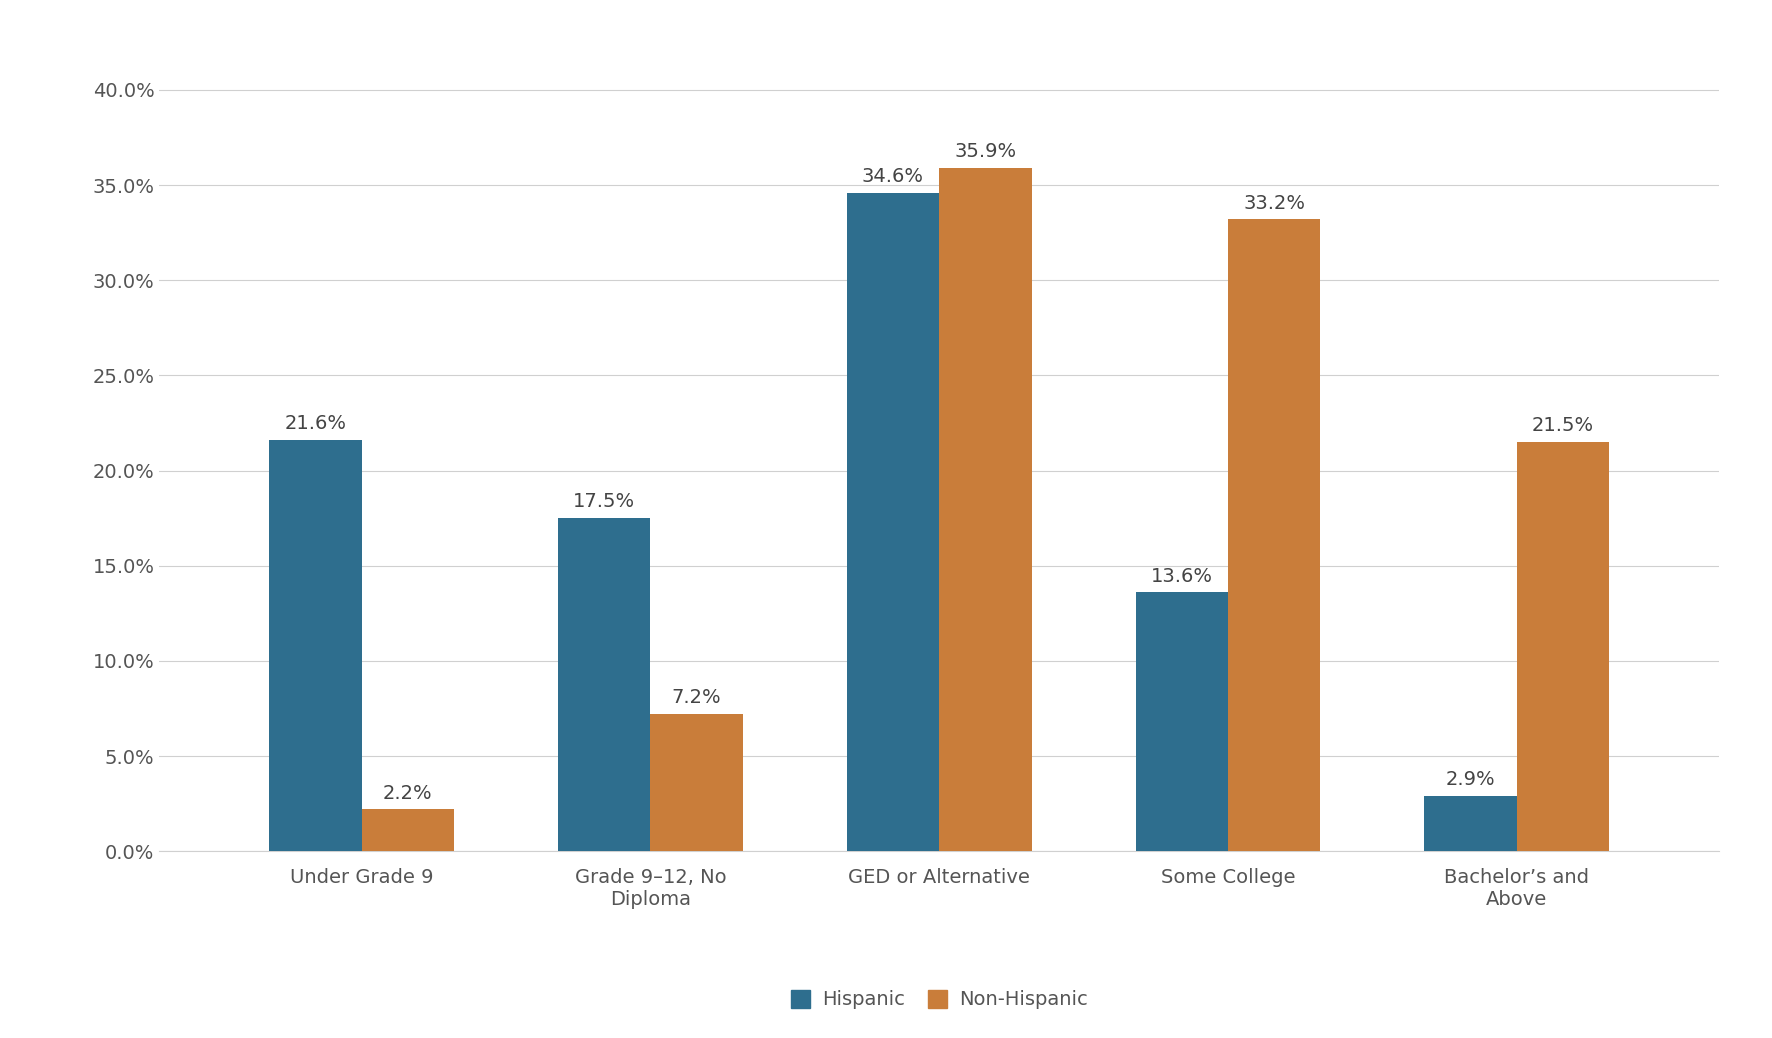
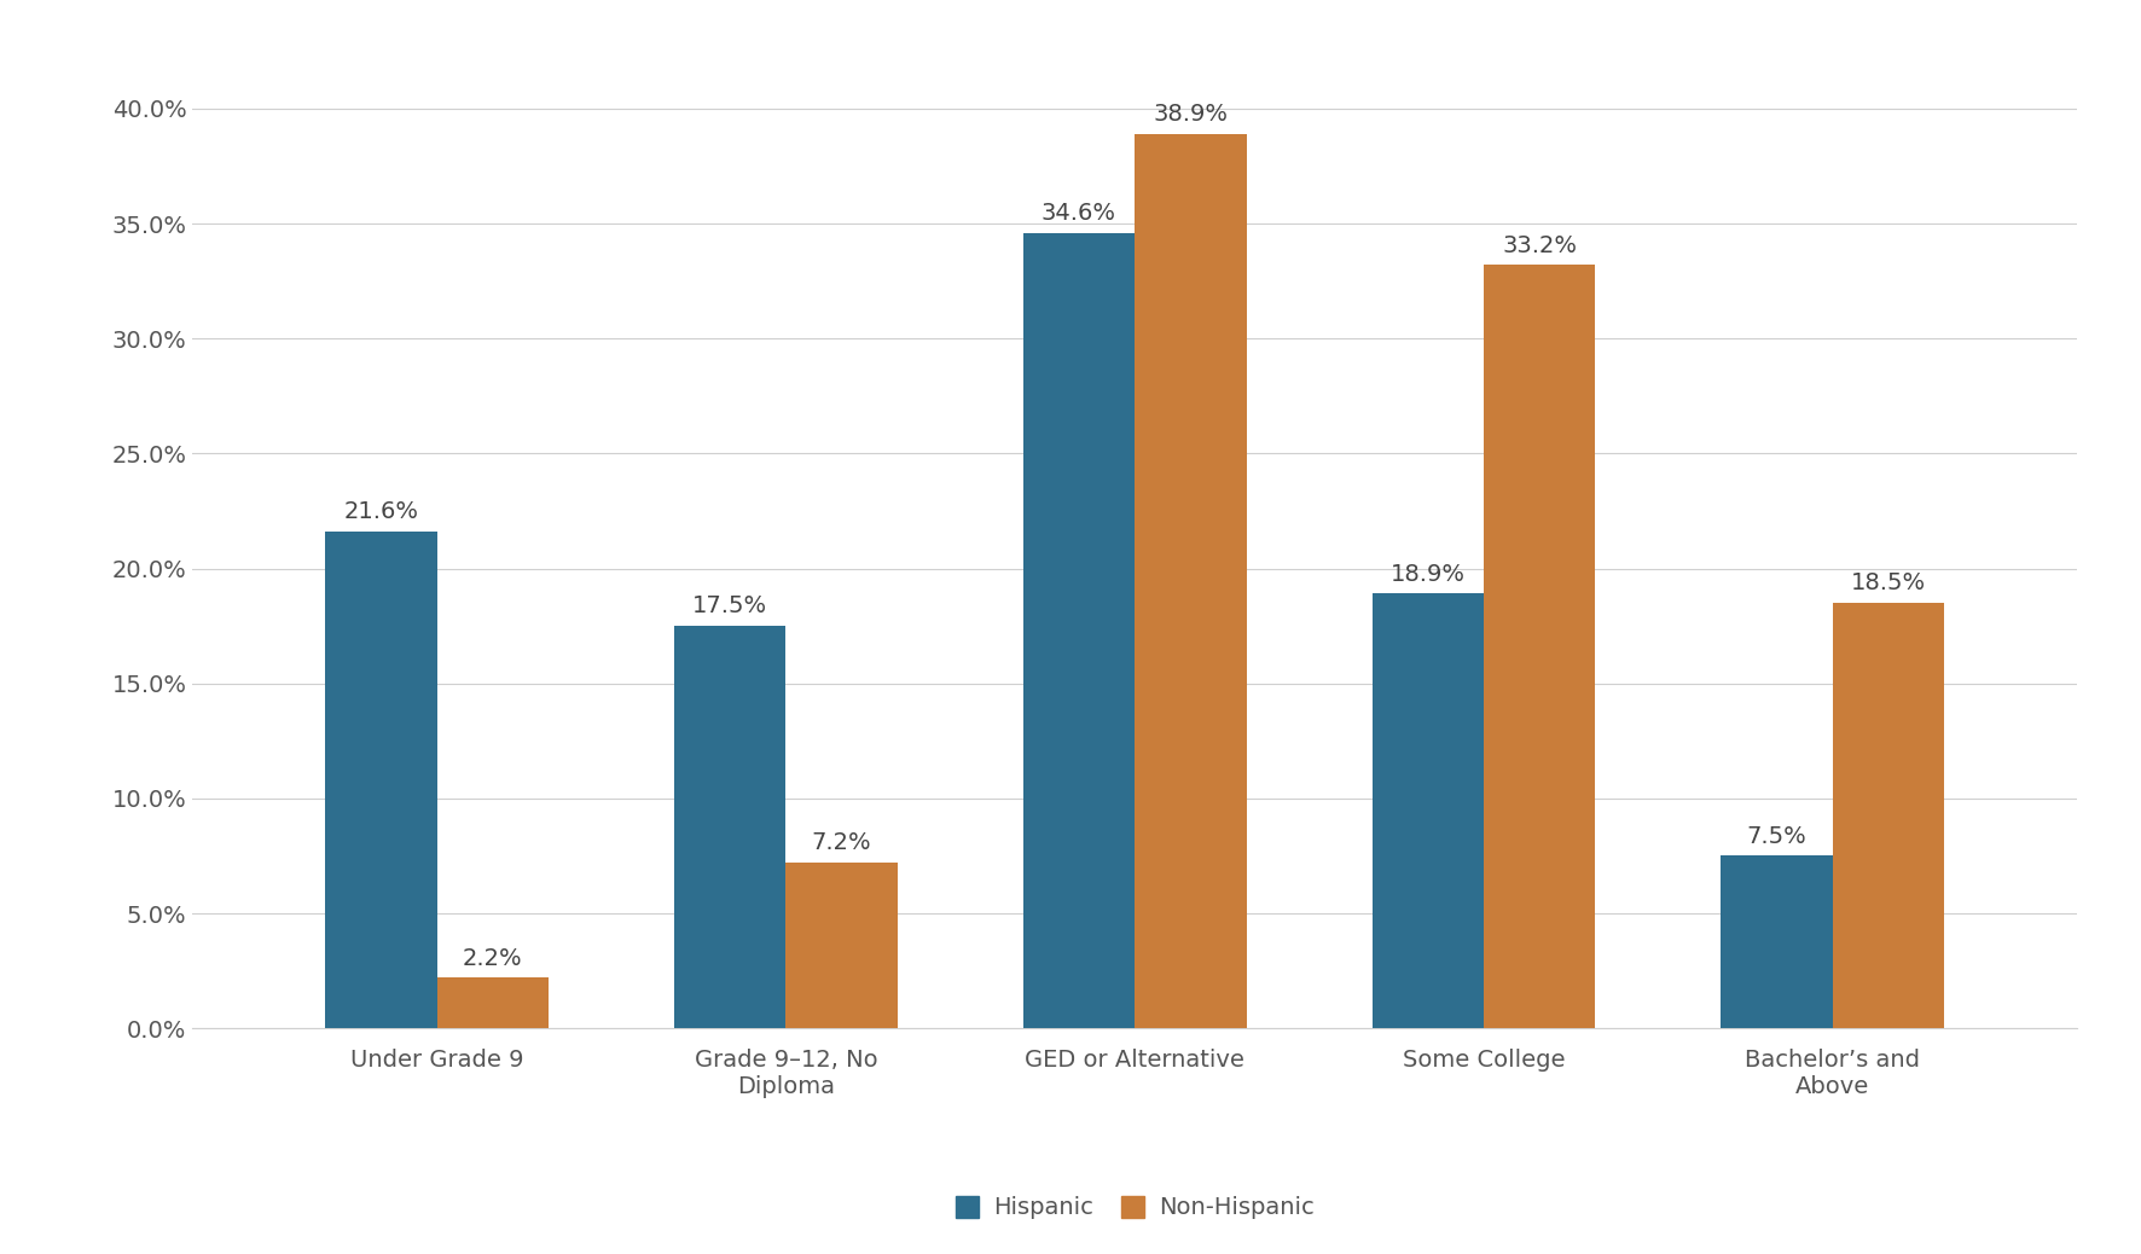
Non-Hispanic/GED or Alternative: 35.9% -> 38.9%
Hispanic/Some College: 13.6% -> 18.9%
Hispanic/Bachelor’s and Above: 2.9% -> 7.5%
Non-Hispanic/Bachelor’s and Above: 21.5% -> 18.5%
